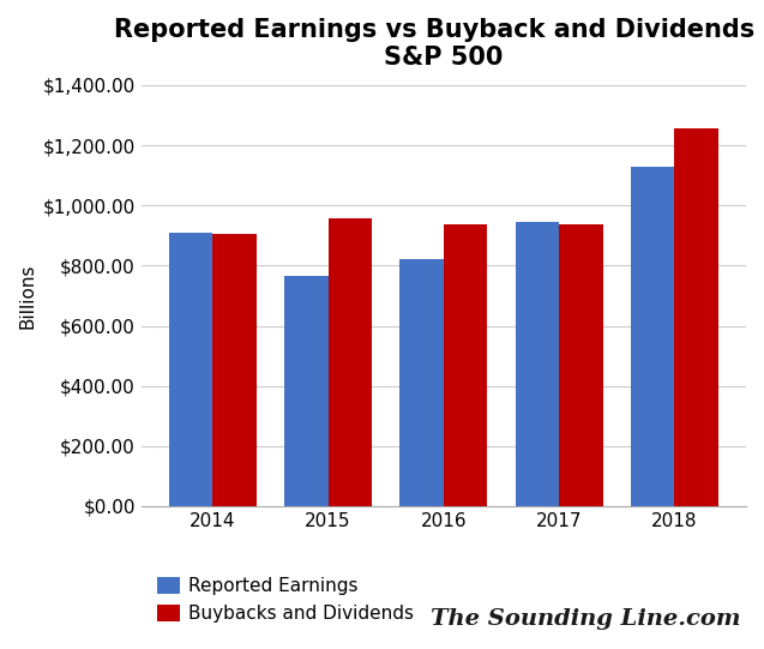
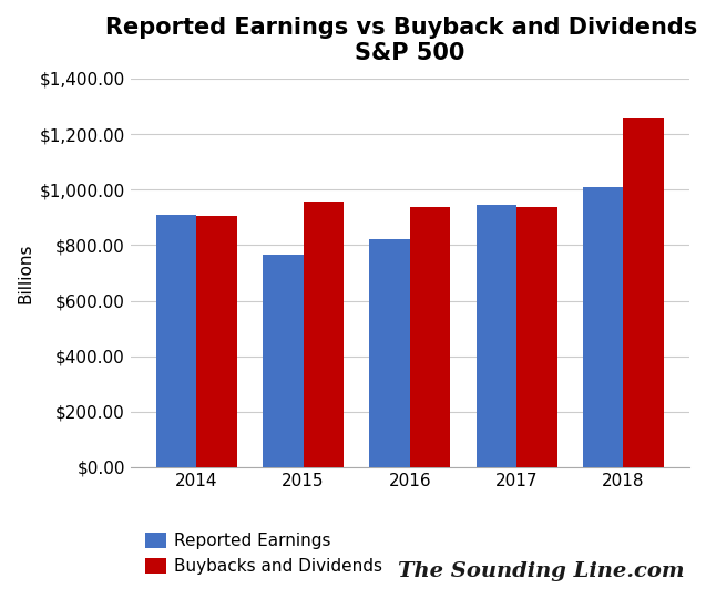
Reported Earnings/2018: $1,130 -> $1,010
